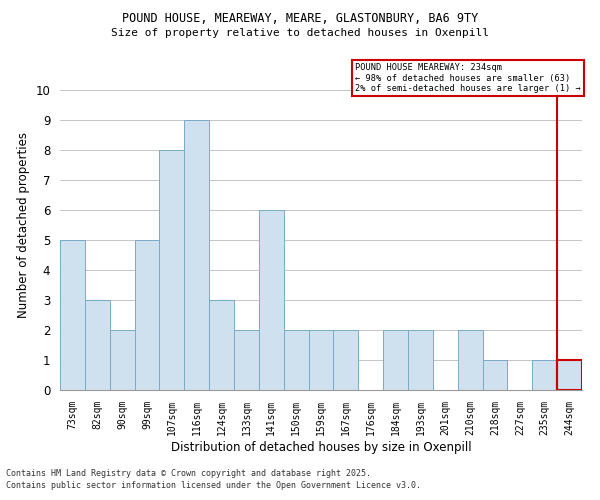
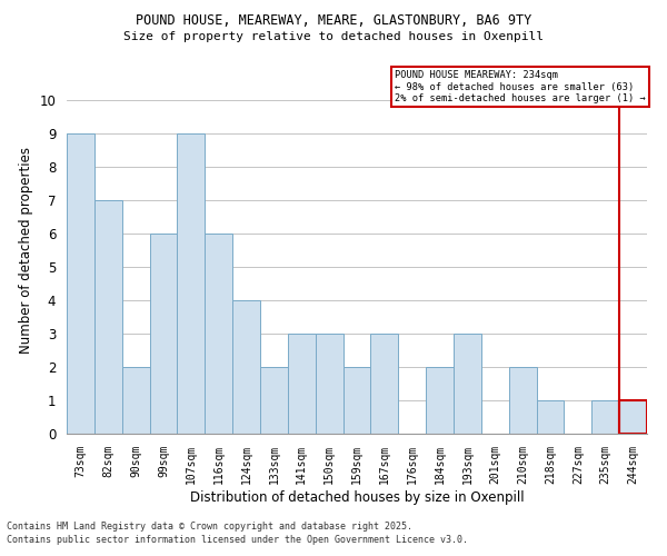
73sqm: 5 -> 9
82sqm: 3 -> 7
99sqm: 5 -> 6
107sqm: 8 -> 9
116sqm: 9 -> 6
124sqm: 3 -> 4
141sqm: 6 -> 3
150sqm: 2 -> 3
167sqm: 2 -> 3
193sqm: 2 -> 3
